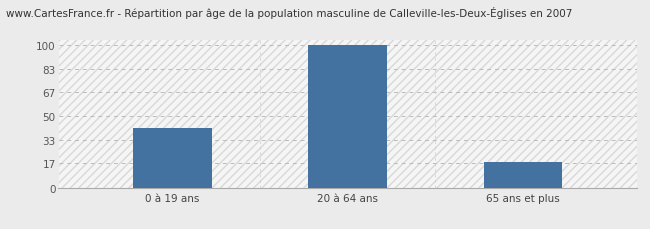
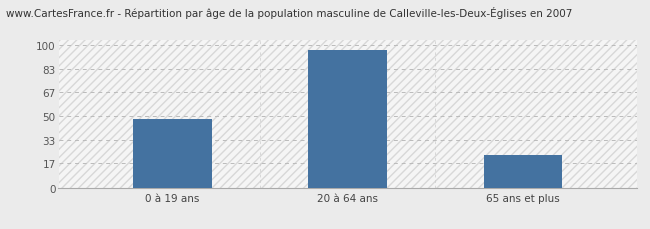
0 à 19 ans: 42 -> 48
20 à 64 ans: 100 -> 96
65 ans et plus: 18 -> 23
